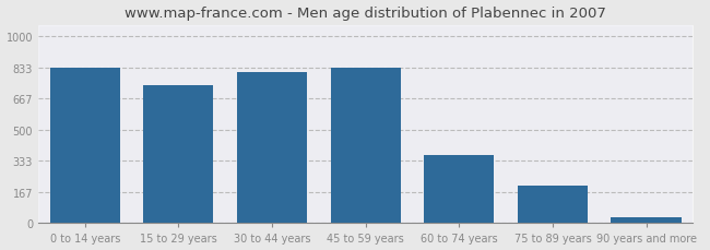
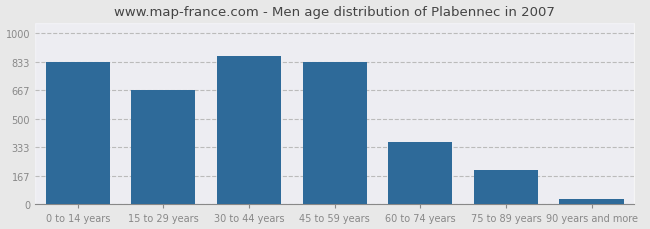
15 to 29 years: 740 -> 670
30 to 44 years: 810 -> 870
